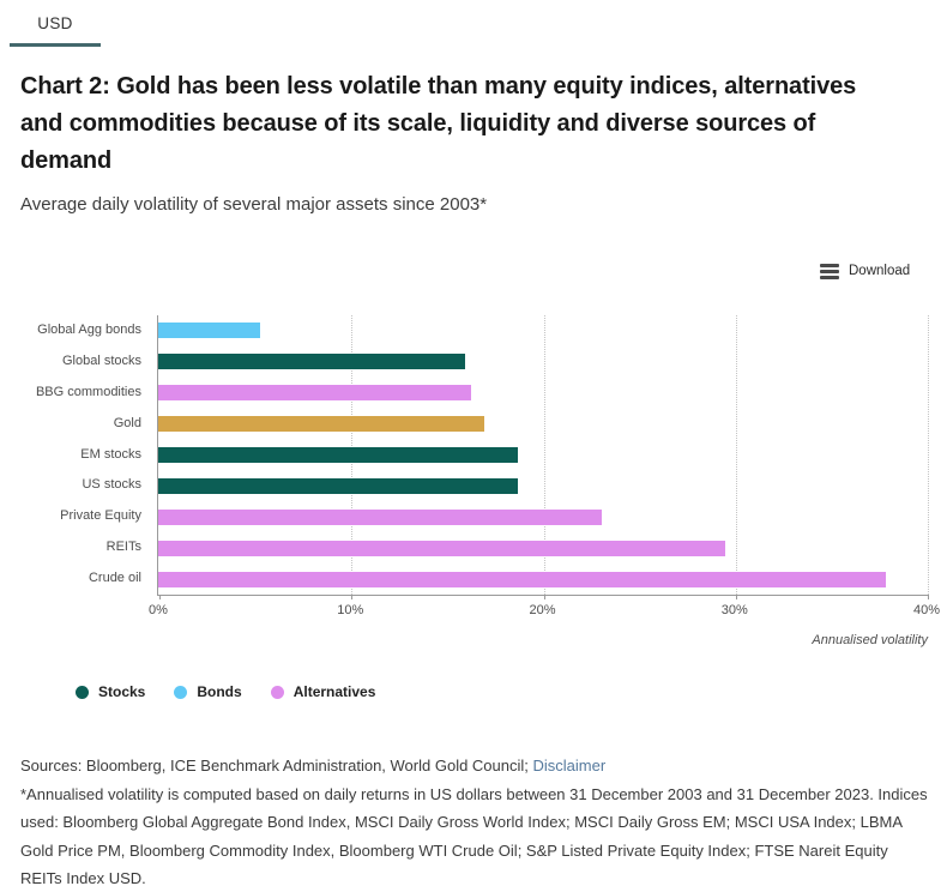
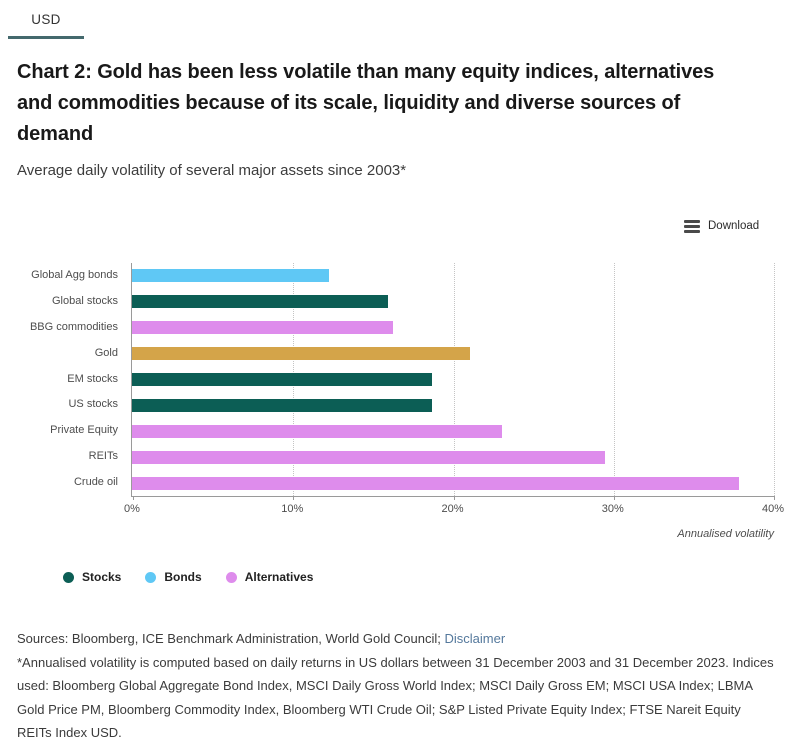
Global Agg bonds: 5.3% -> 12.3%
Gold: 17.0% -> 21.1%
